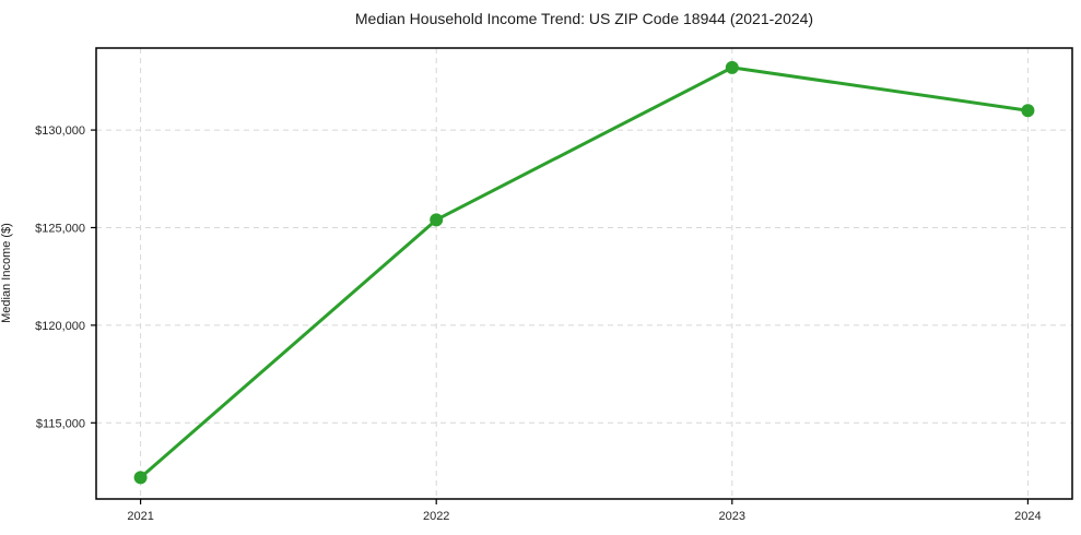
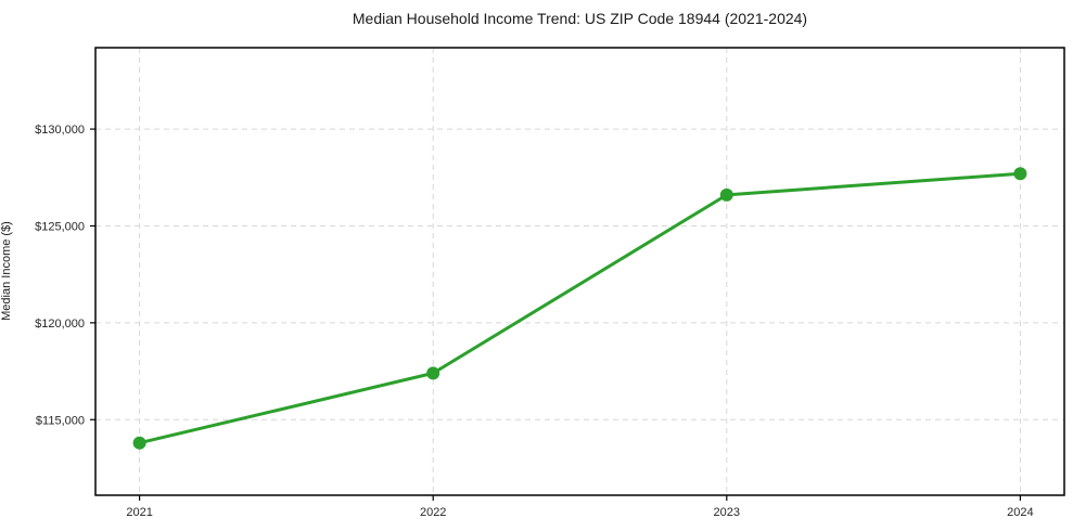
2021: $112200 -> $113800
2022: $125400 -> $117400
2023: $133200 -> $126600
2024: $131000 -> $127700
